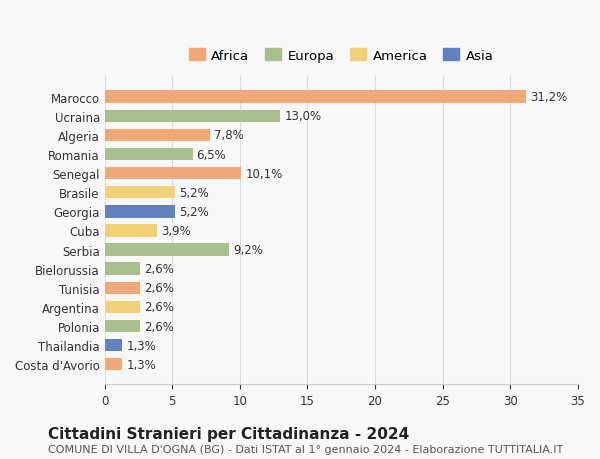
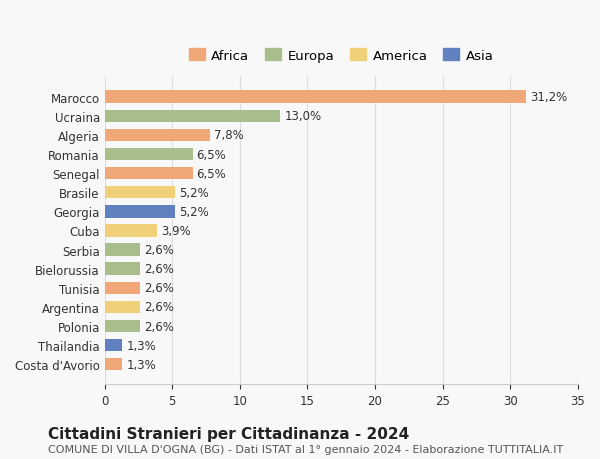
Senegal: 10,1% -> 6,5%
Serbia: 9,2% -> 2,6%
